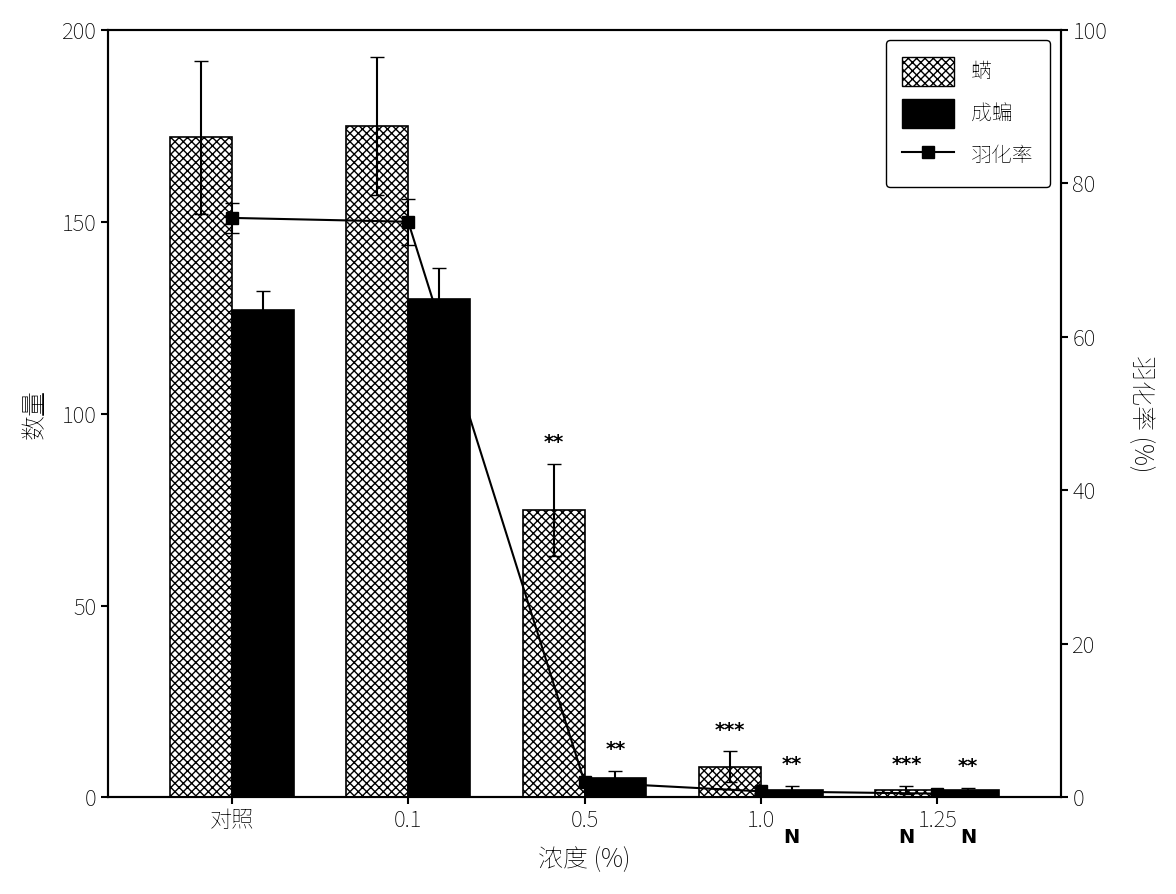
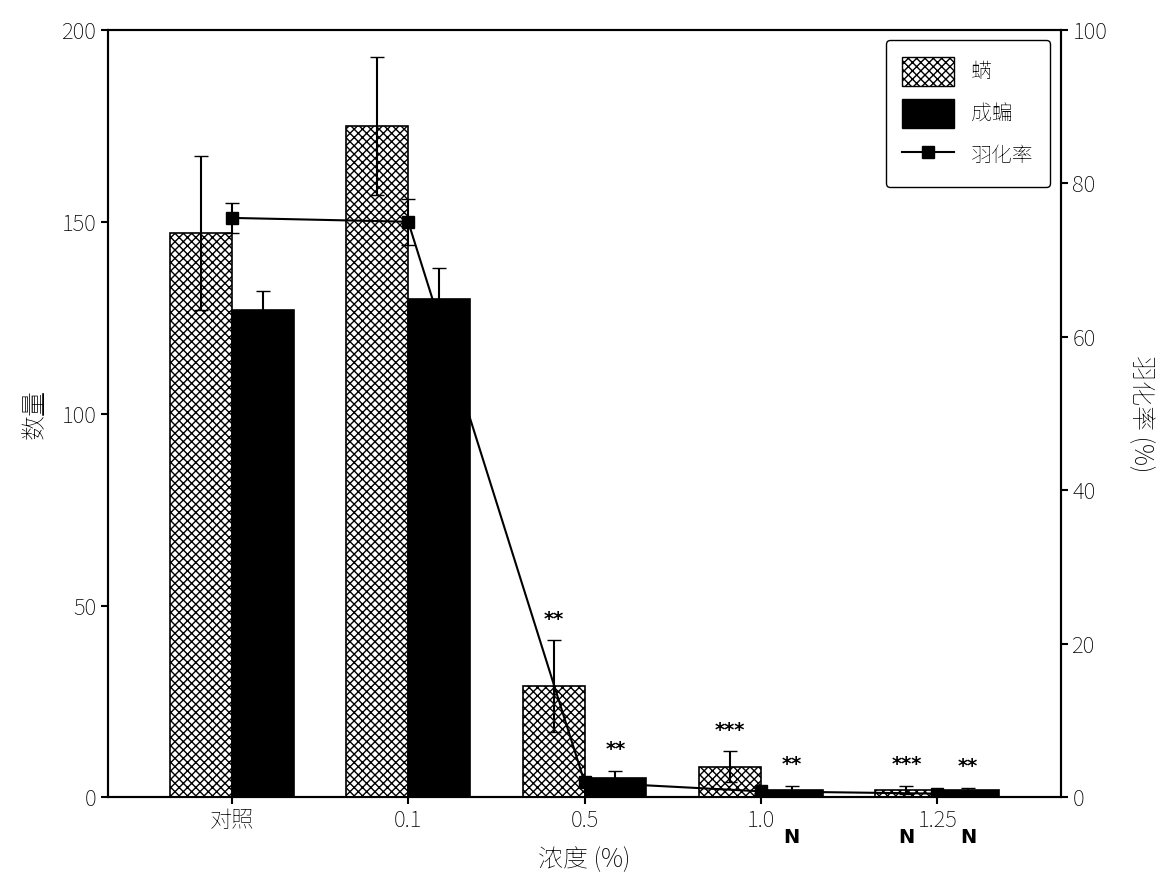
蜹/对照: 172 -> 147
蜹/0.5: 75 -> 29
